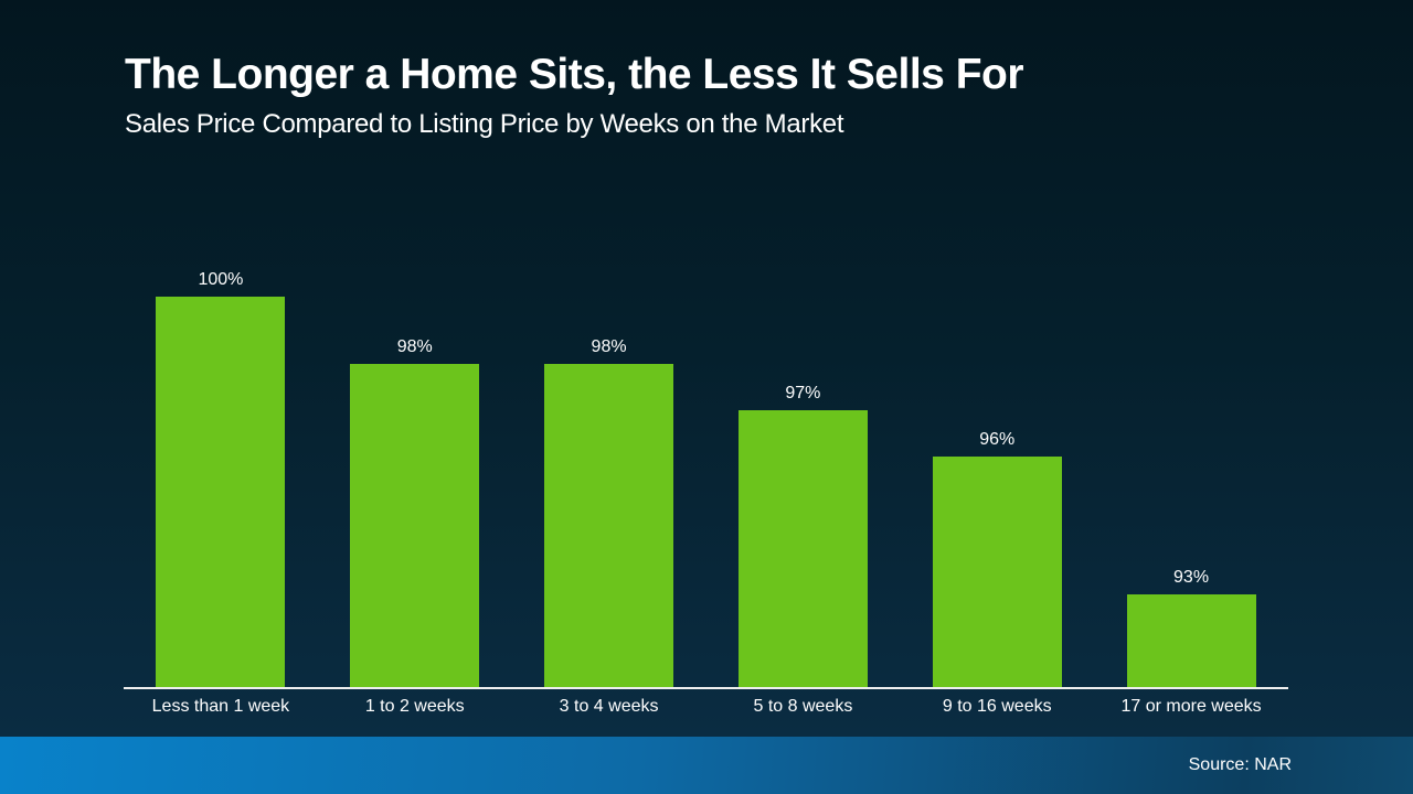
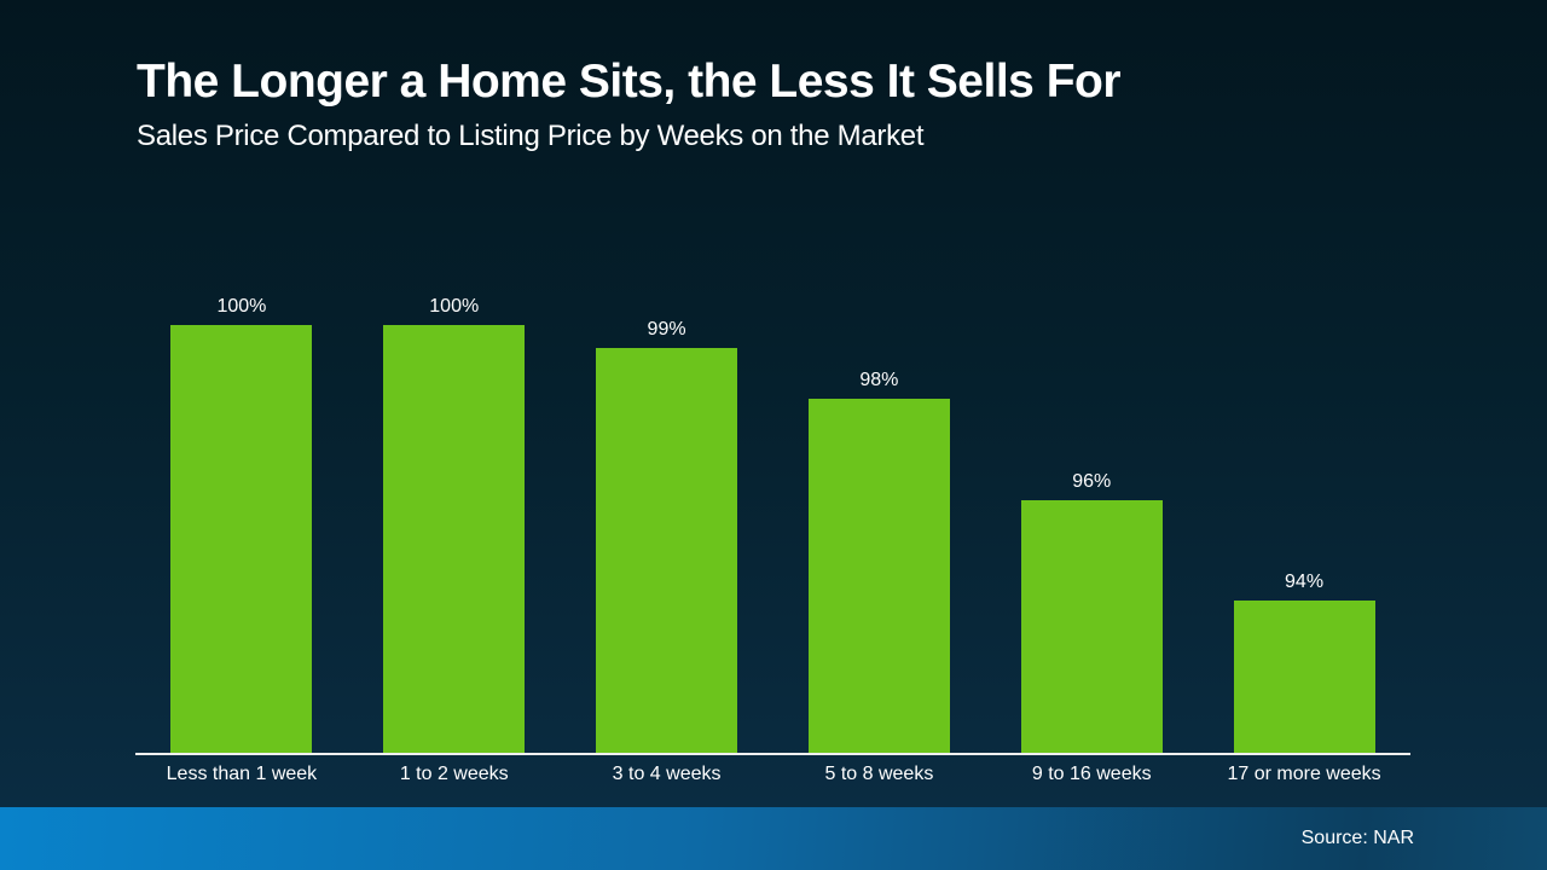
1 to 2 weeks: 98% -> 100%
3 to 4 weeks: 98% -> 99%
5 to 8 weeks: 97% -> 98%
17 or more weeks: 93% -> 94%
